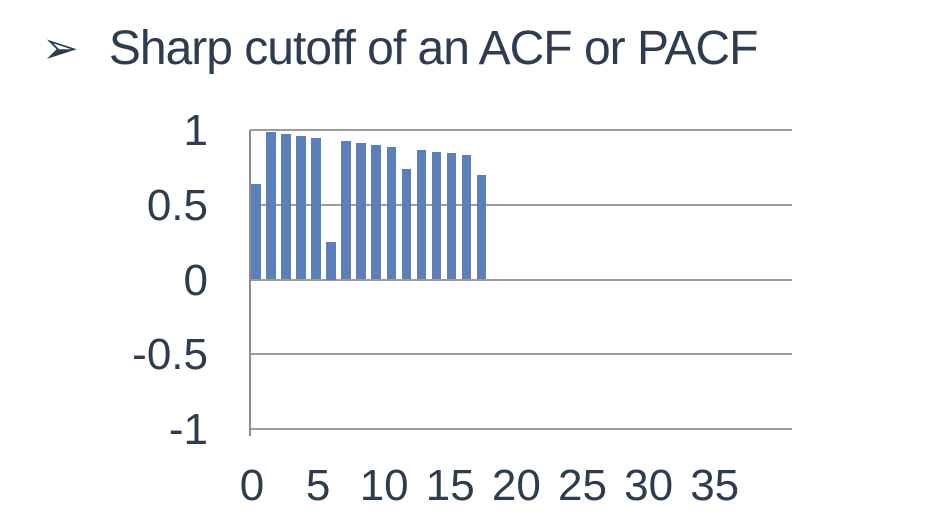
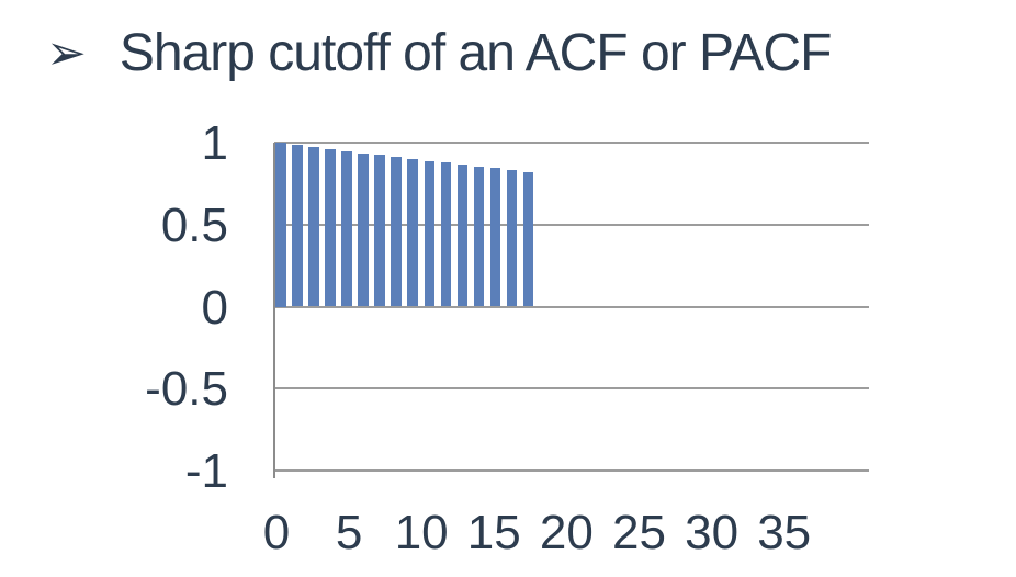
0: 0.64 -> 1.00
5: 0.25 -> 0.94
10: 0.74 -> 0.88
15: 0.70 -> 0.82
